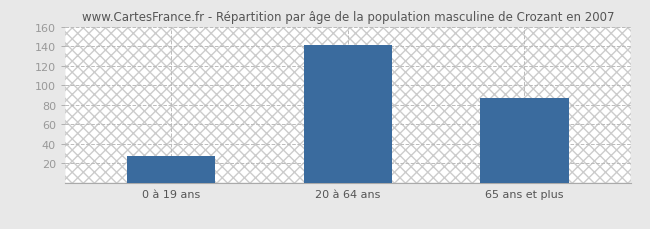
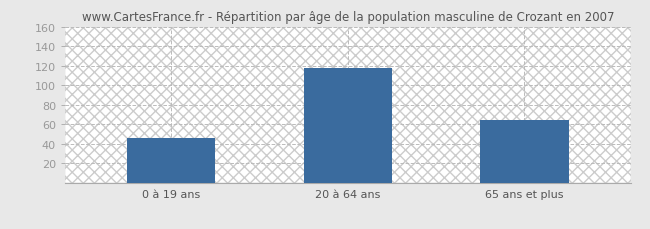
0 à 19 ans: 28 -> 46
20 à 64 ans: 141 -> 118
65 ans et plus: 87 -> 64
